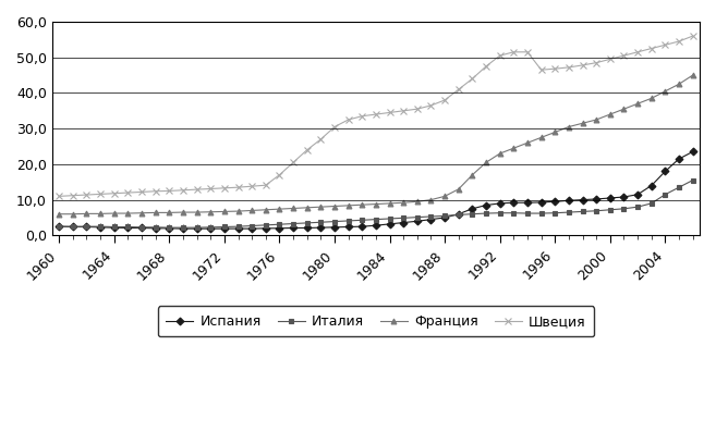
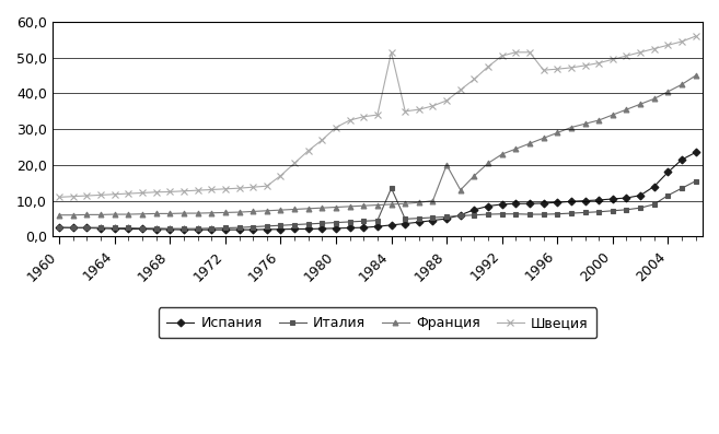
Италия/1984: 4,7 -> 13,5
Швеция/1984: 34,5 -> 51,5
Франция/1988: 11,0 -> 20,0
